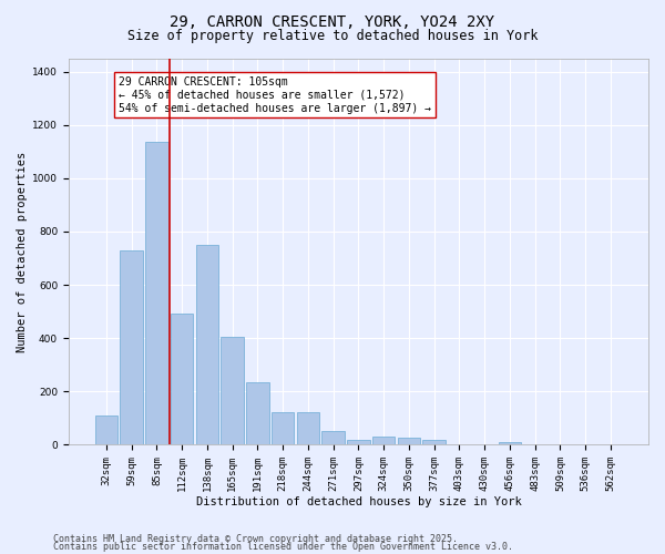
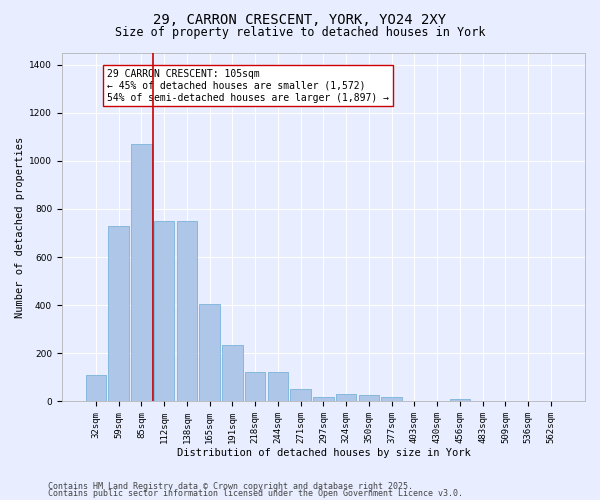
85sqm: 1135 -> 1070
112sqm: 490 -> 750
